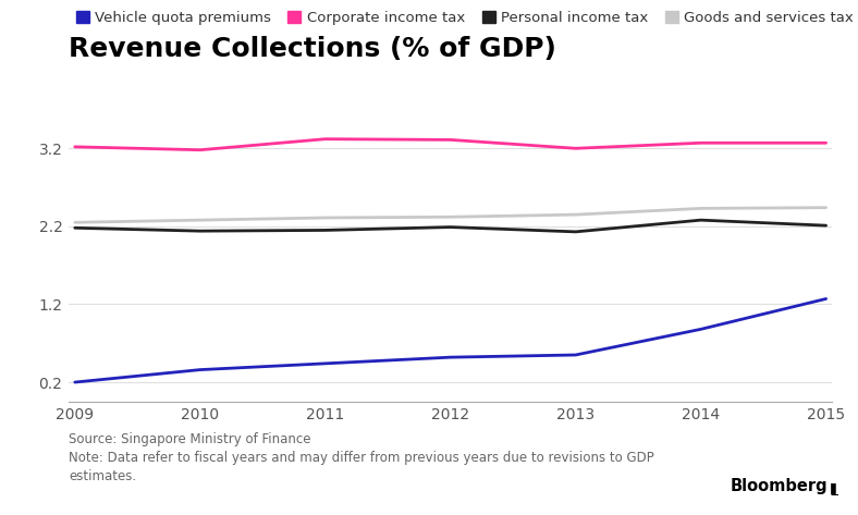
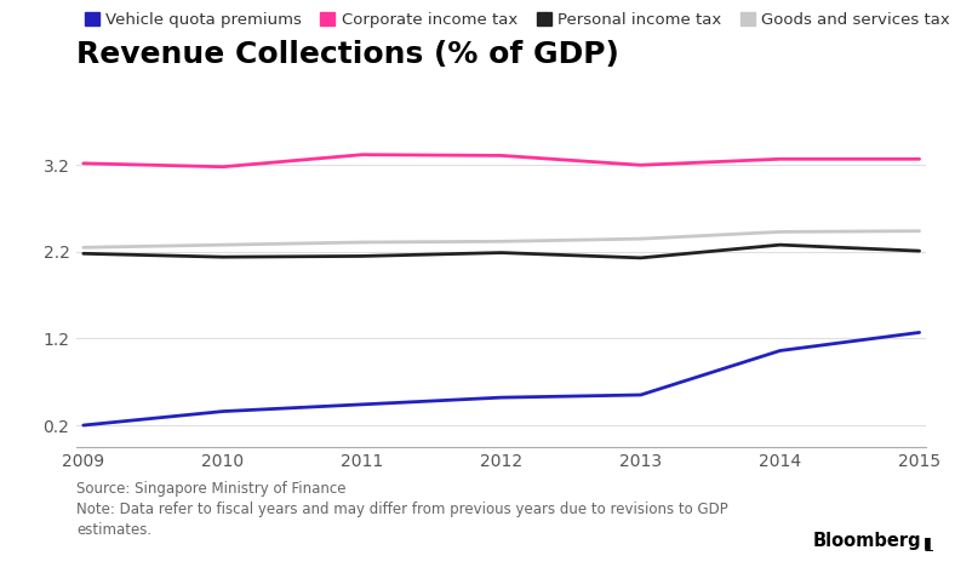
Vehicle quota premiums/2014: 0.88 -> 1.06
